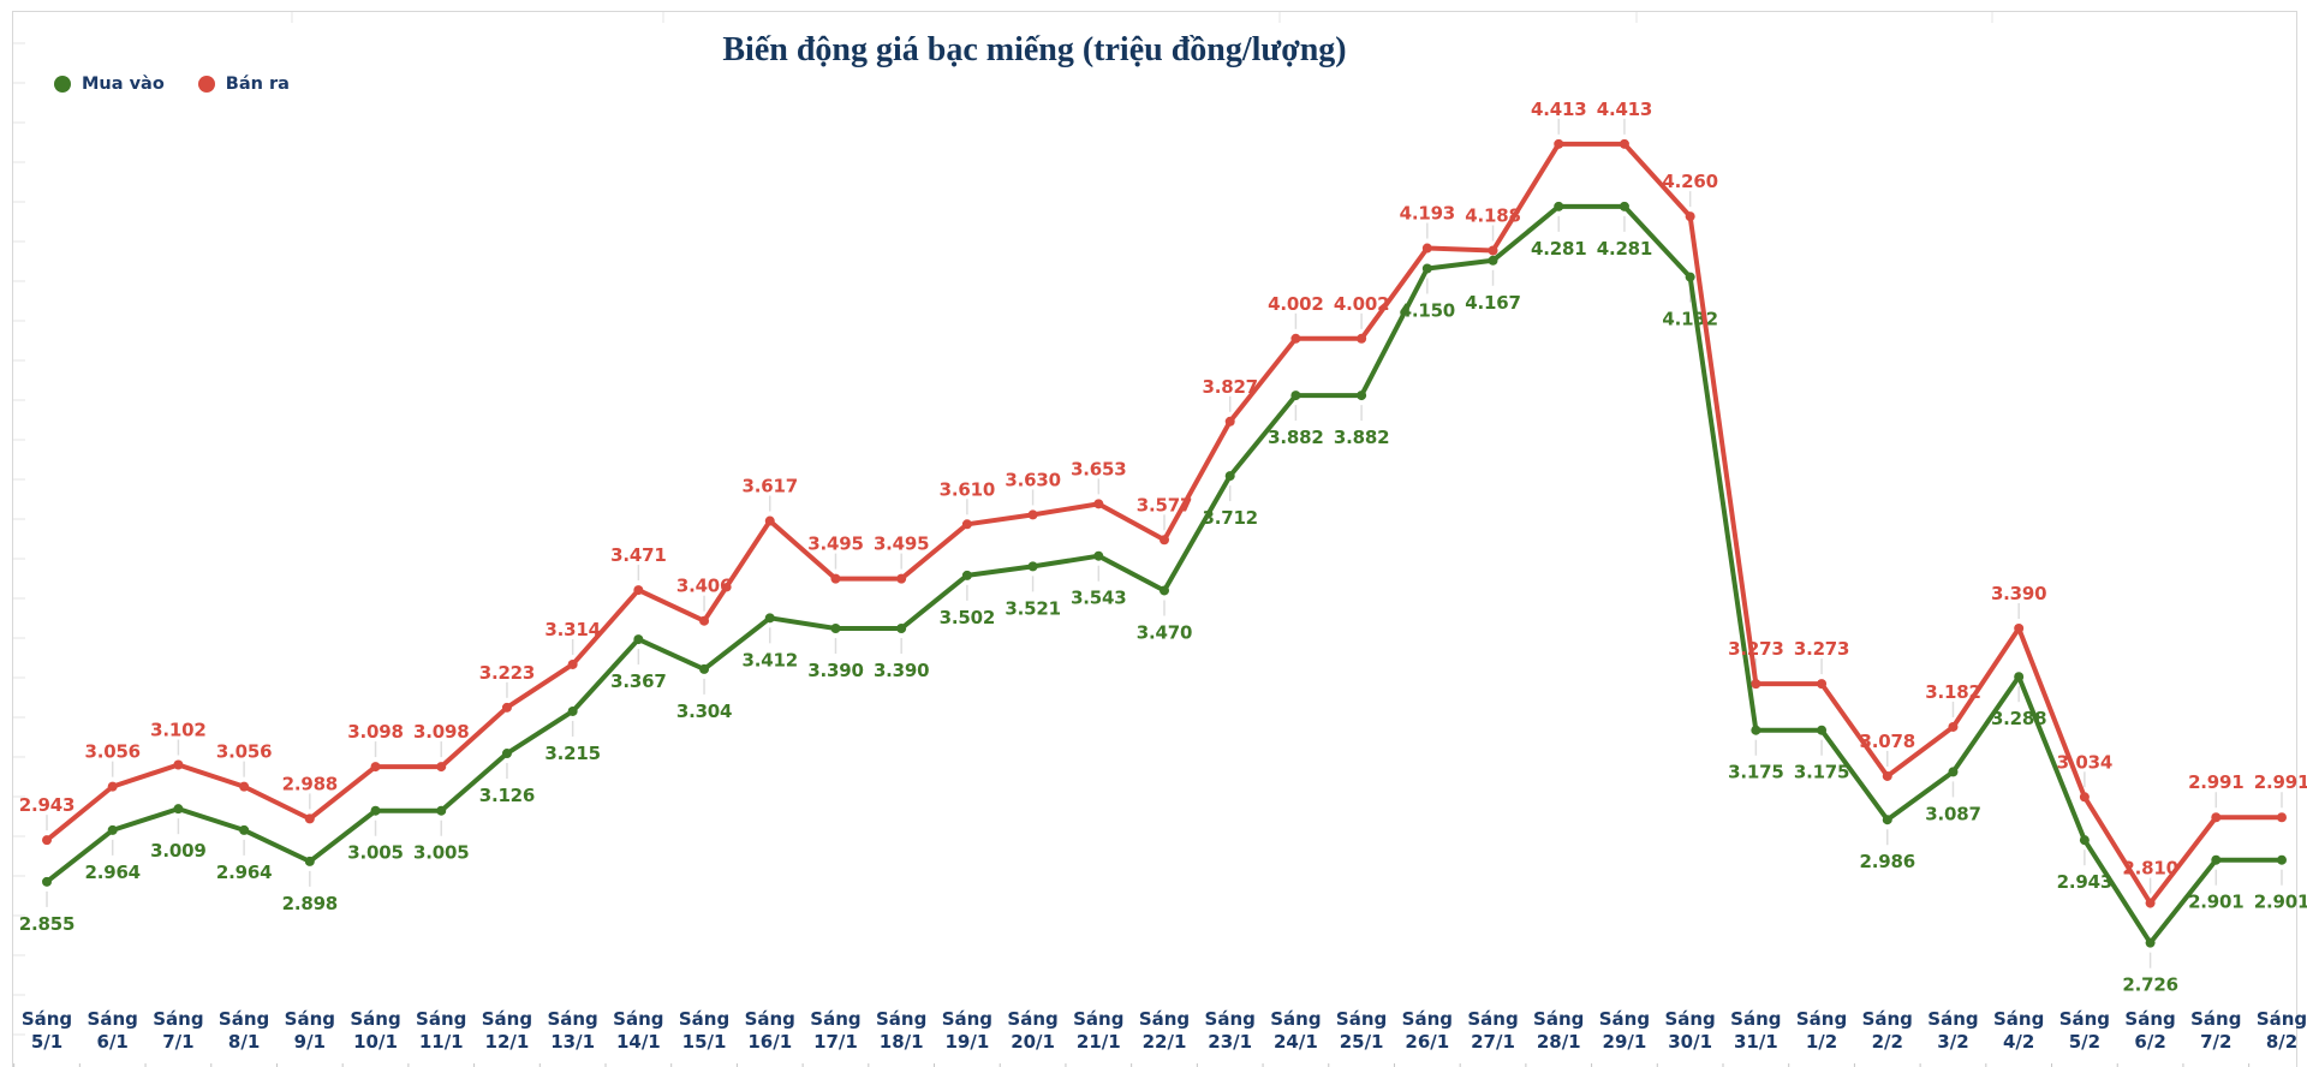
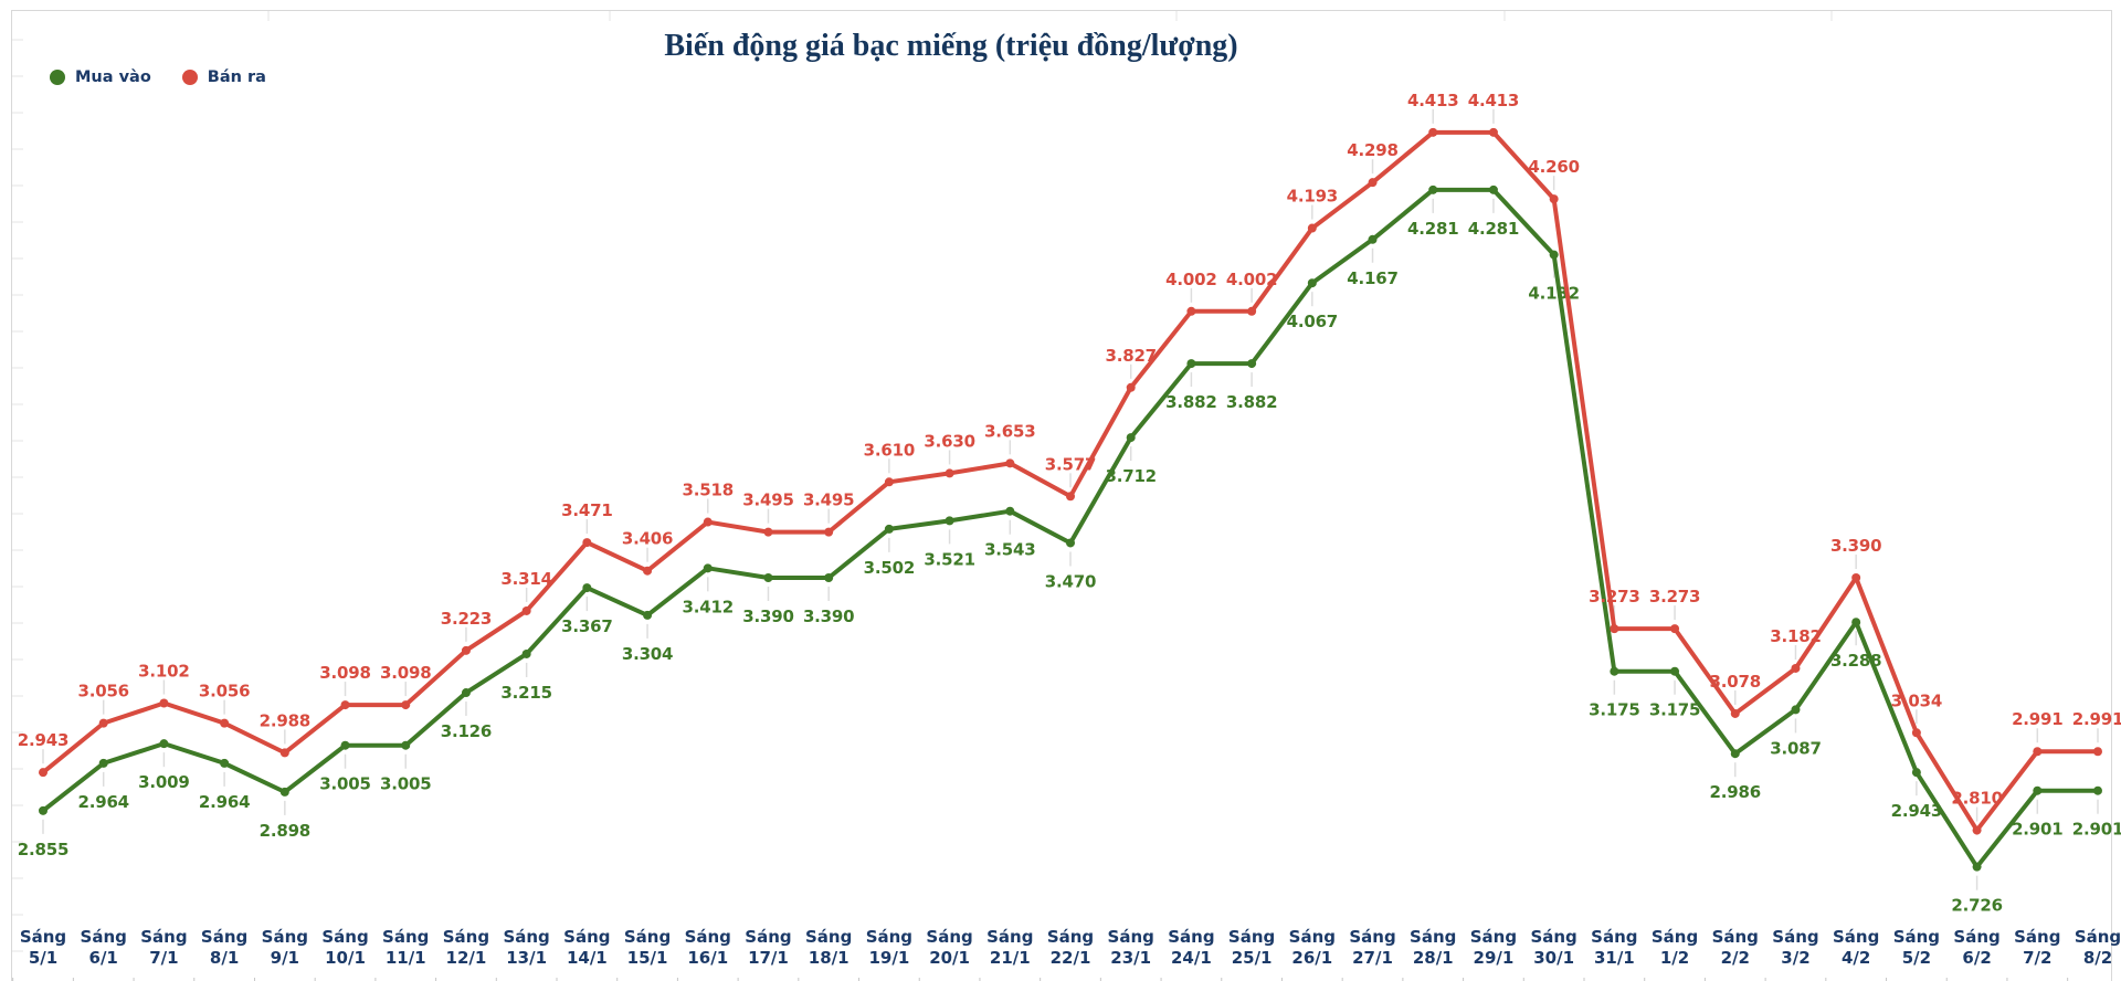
Bán ra/16/1: 3.617 -> 3.518
Mua vào/26/1: 4.150 -> 4.067
Bán ra/27/1: 4.188 -> 4.298
